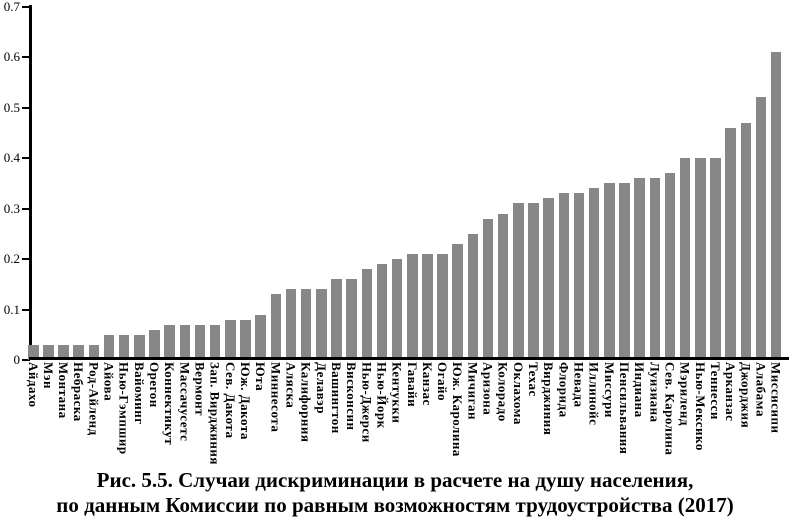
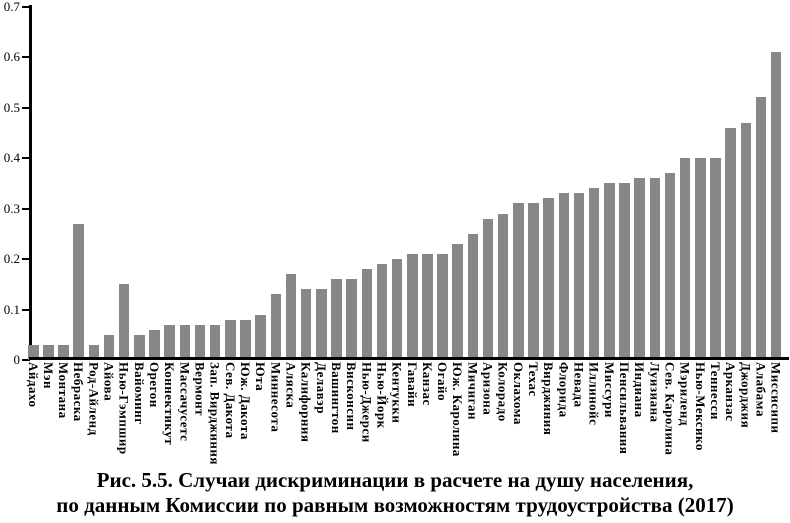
Небраска: 0.03 -> 0.27
Нью-Гэмпшир: 0.05 -> 0.15
Аляска: 0.14 -> 0.17
